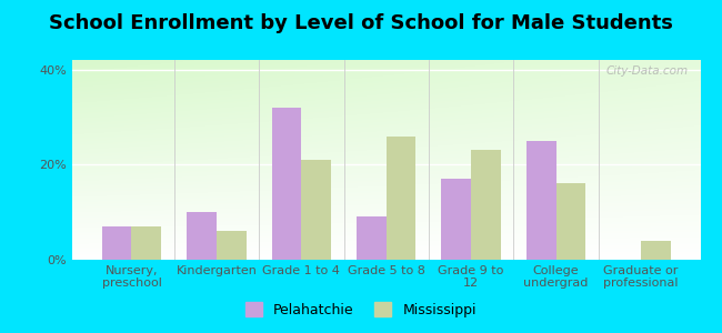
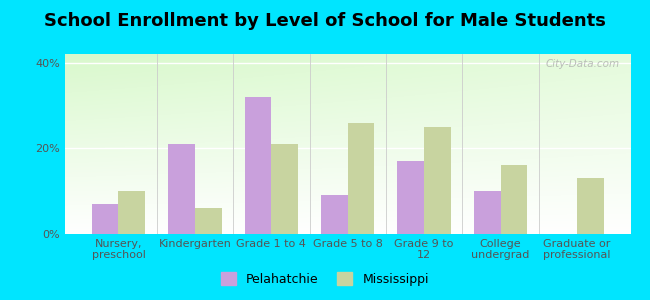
Mississippi/Nursery, preschool: 7% -> 10%
Pelahatchie/Kindergarten: 10% -> 21%
Mississippi/Grade 9 to 12: 23% -> 25%
Pelahatchie/College undergrad: 25% -> 10%
Mississippi/Graduate or professional: 4% -> 13%
